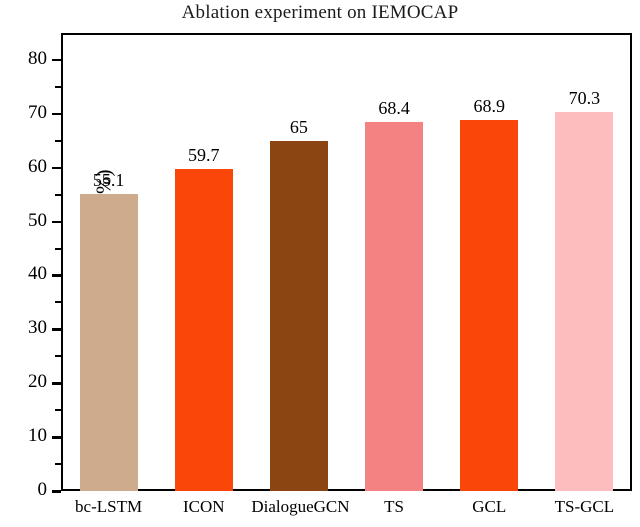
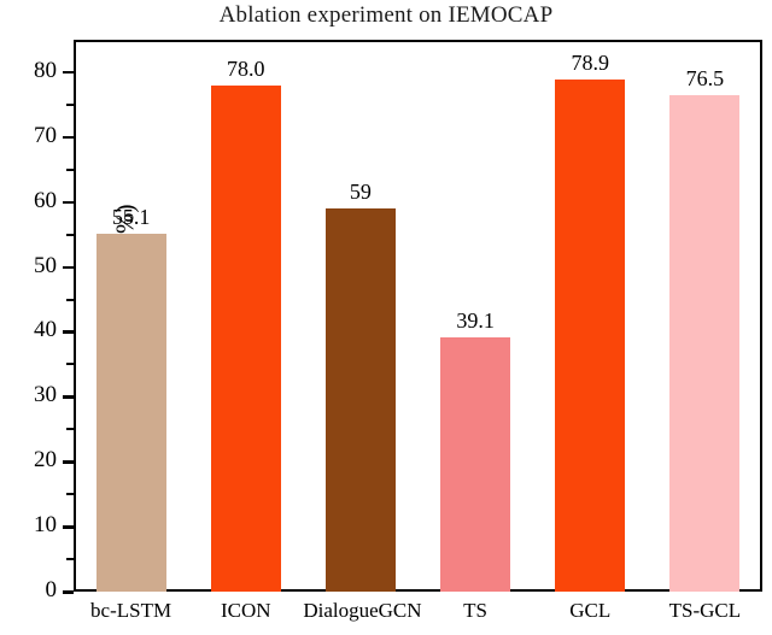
ICON: 59.7 -> 78.0
DialogueGCN: 65 -> 59
TS: 68.4 -> 39.1
GCL: 68.9 -> 78.9
TS-GCL: 70.3 -> 76.5
